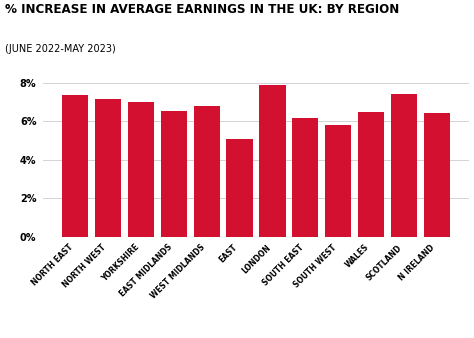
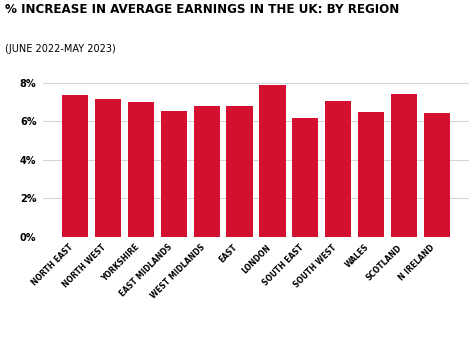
EAST: 5.1% -> 6.8%
SOUTH WEST: 5.8% -> 7.0%
